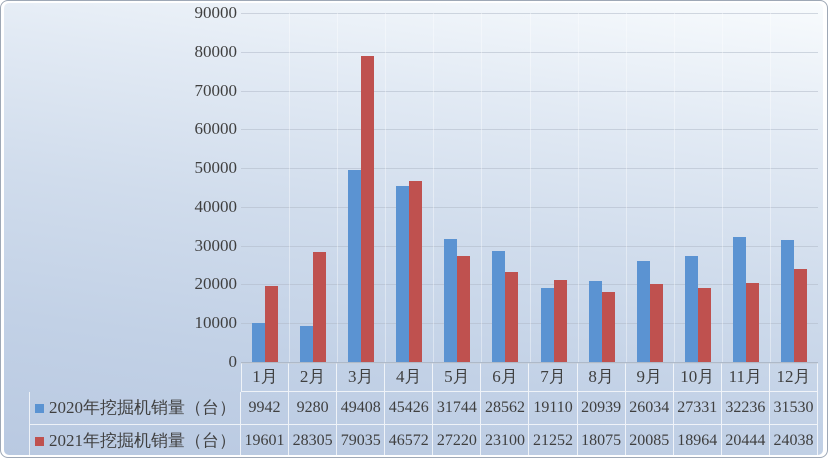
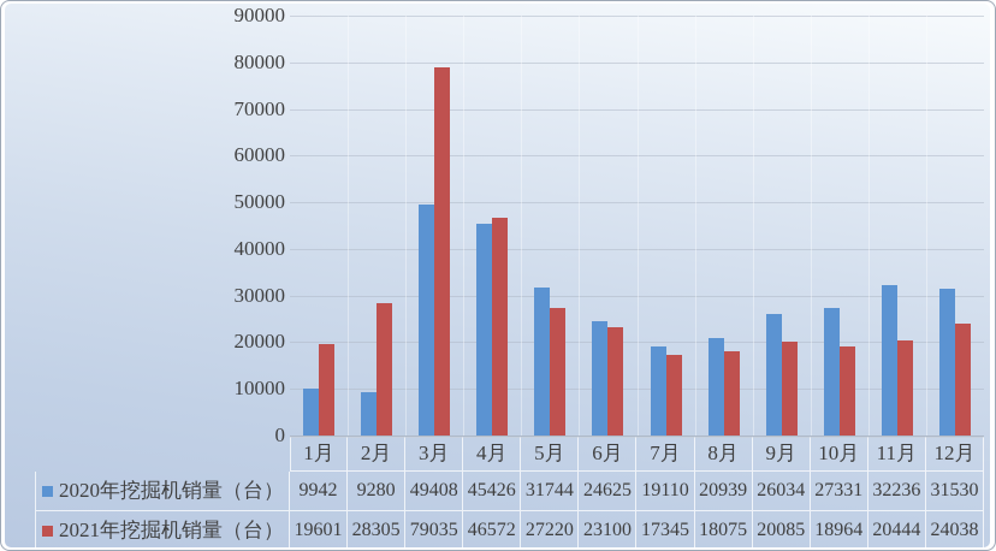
2020年挖掘机销量（台）/6月: 28562 -> 24625
2021年挖掘机销量（台）/7月: 21252 -> 17345
